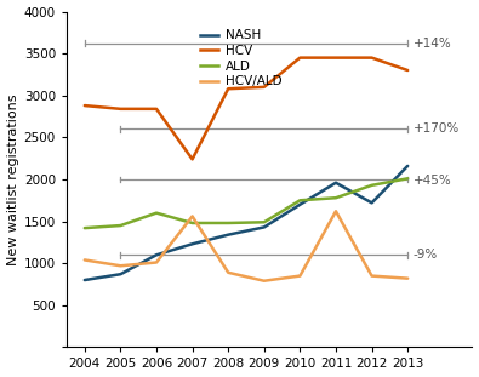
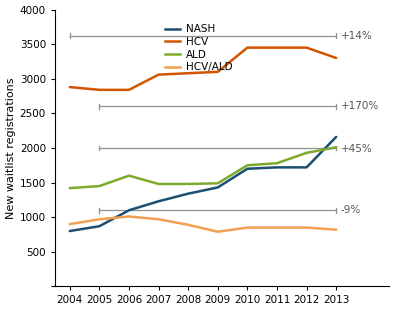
HCV/ALD/2004: 1040 -> 900
HCV/2007: 2240 -> 3060
HCV/ALD/2007: 1560 -> 970
NASH/2011: 1960 -> 1720
HCV/ALD/2011: 1620 -> 850
